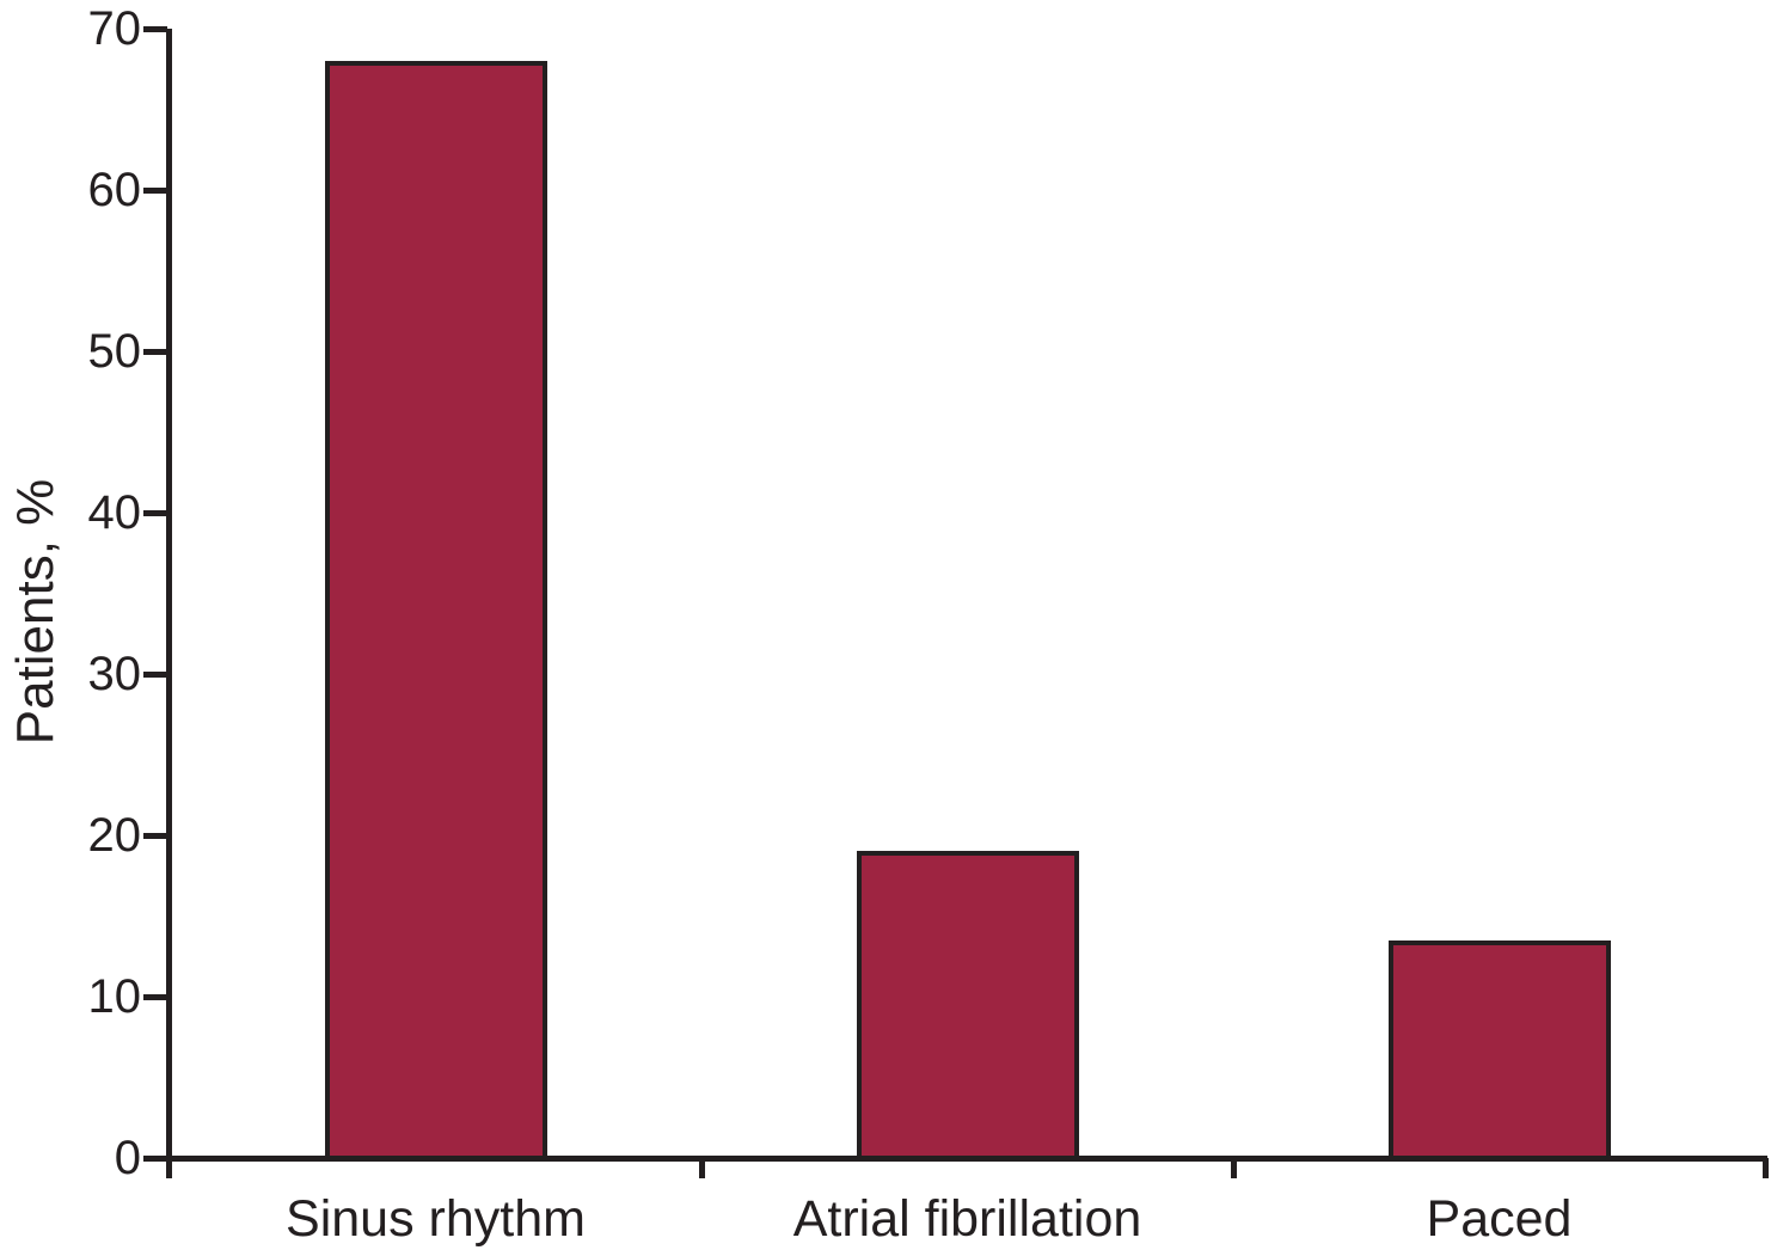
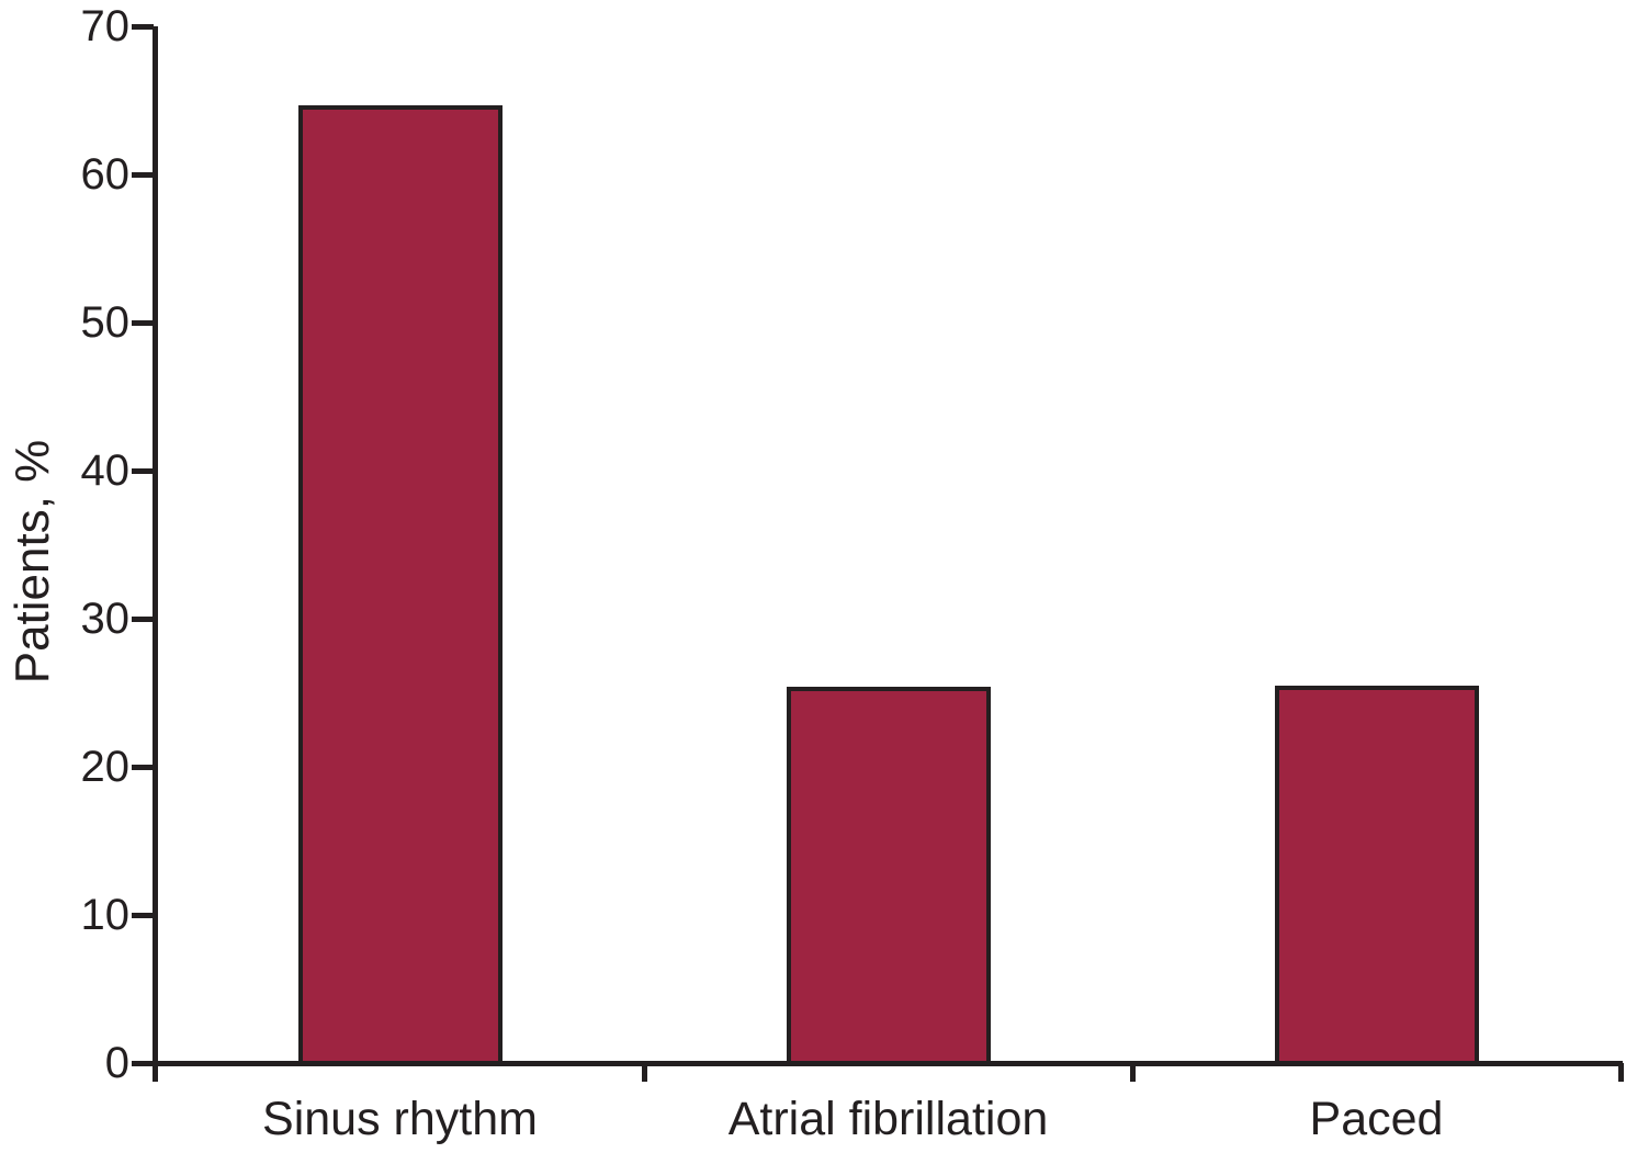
Sinus rhythm: 68.0 -> 64.7
Atrial fibrillation: 19.0 -> 25.4
Paced: 13.5 -> 25.5
